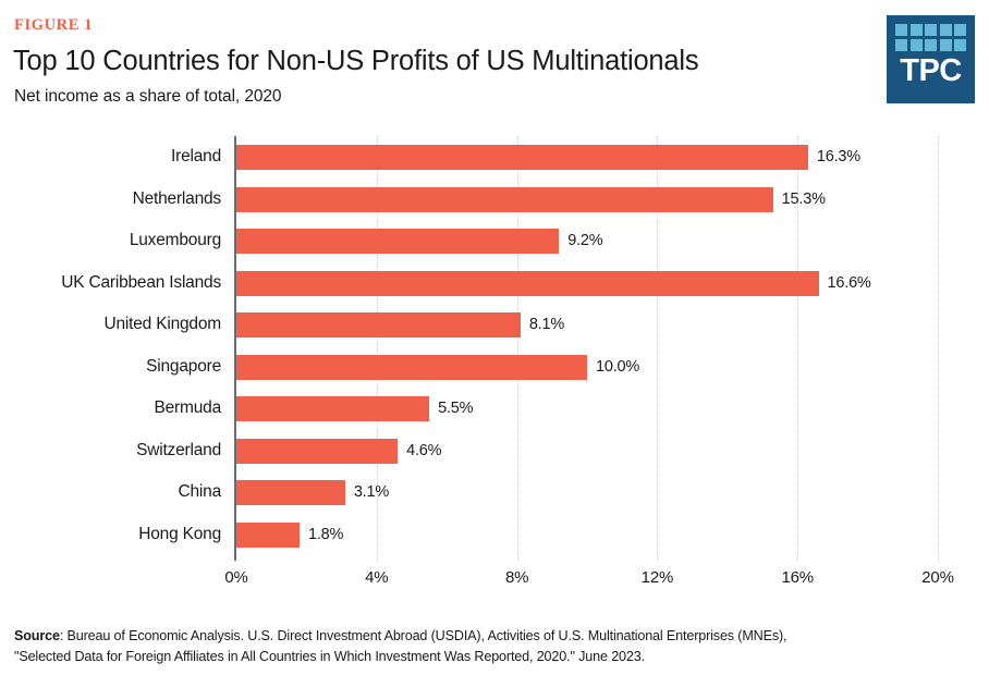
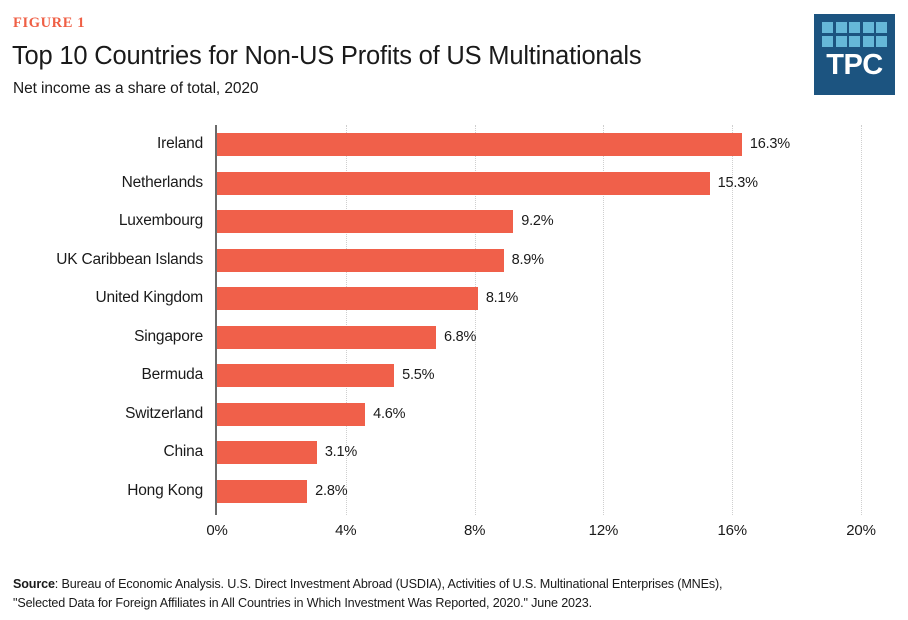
UK Caribbean Islands: 16.6% -> 8.9%
Singapore: 10.0% -> 6.8%
Hong Kong: 1.8% -> 2.8%
